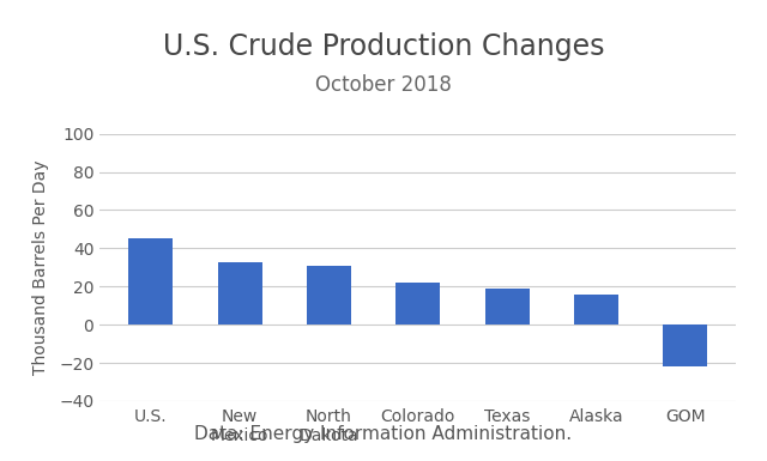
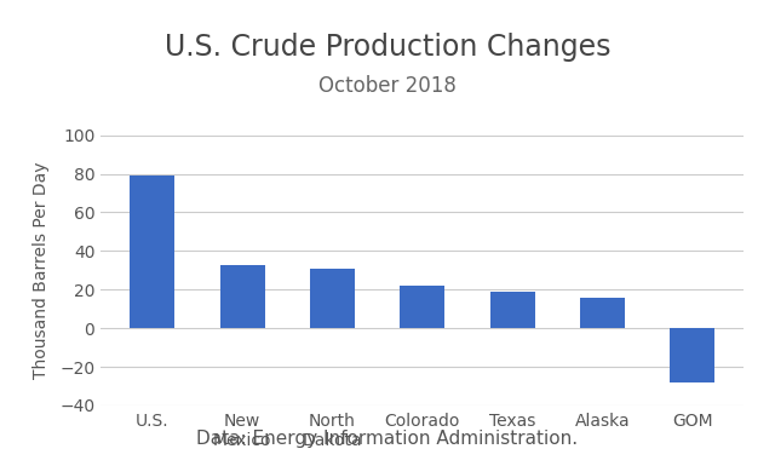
U.S.: 45 -> 79
GOM: -22 -> -28
